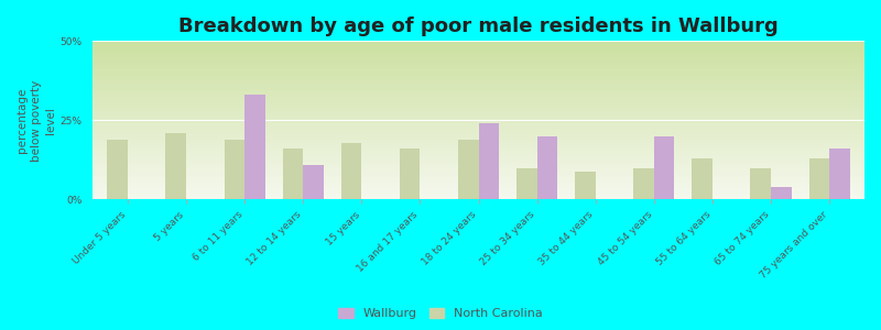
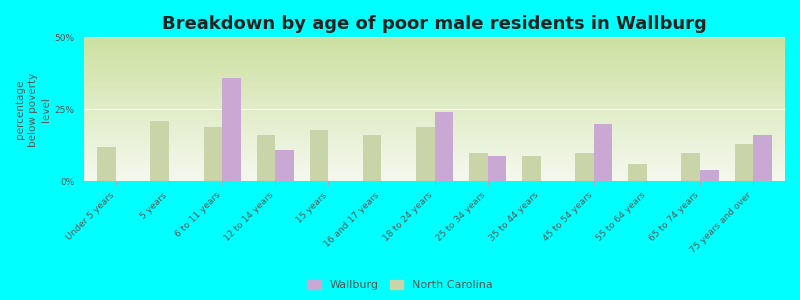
North Carolina/Under 5 years: 19% -> 12%
Wallburg/6 to 11 years: 33% -> 36%
Wallburg/25 to 34 years: 20% -> 9%
North Carolina/55 to 64 years: 13% -> 6%
